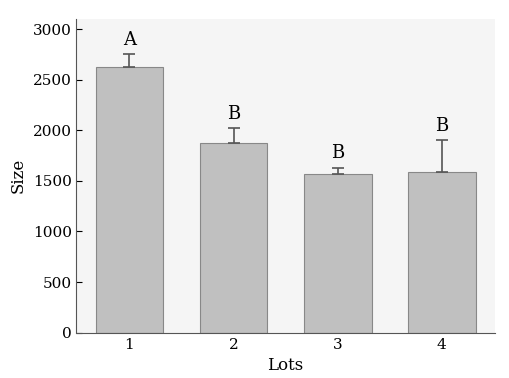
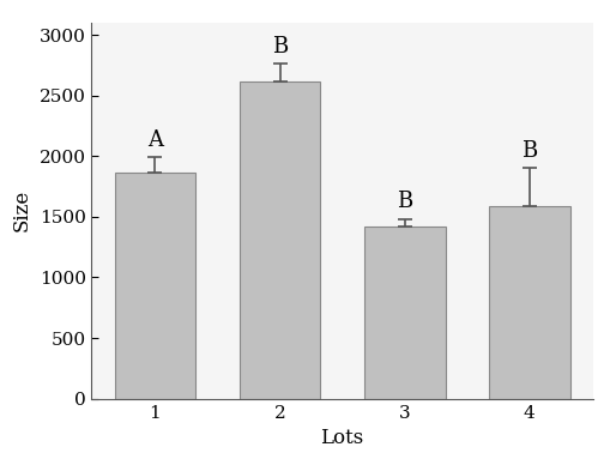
1: 2620 -> 1860
2: 1870 -> 2610
3: 1570 -> 1420
